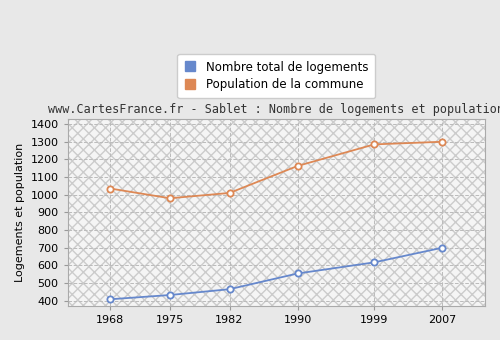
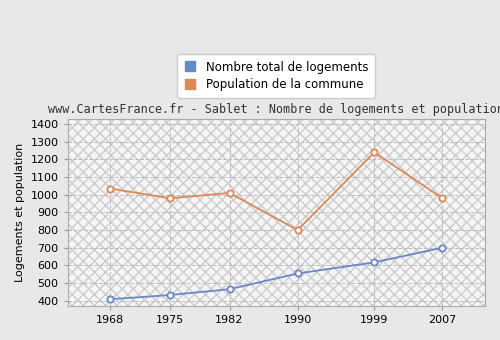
Population de la commune/1990: 1160 -> 800
Population de la commune/1999: 1280 -> 1240
Population de la commune/2007: 1300 -> 980
